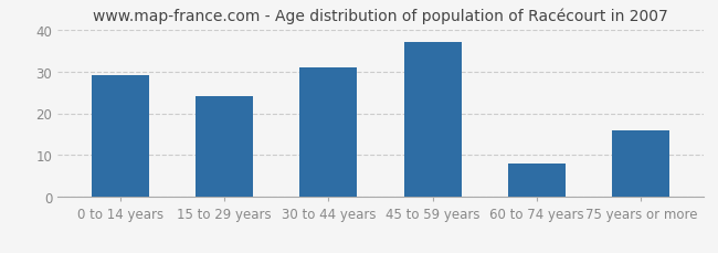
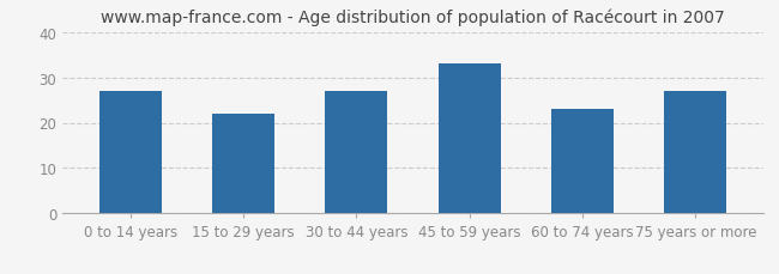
0 to 14 years: 29 -> 27
15 to 29 years: 24 -> 22
30 to 44 years: 31 -> 27
45 to 59 years: 37 -> 33
60 to 74 years: 8 -> 23
75 years or more: 16 -> 27
